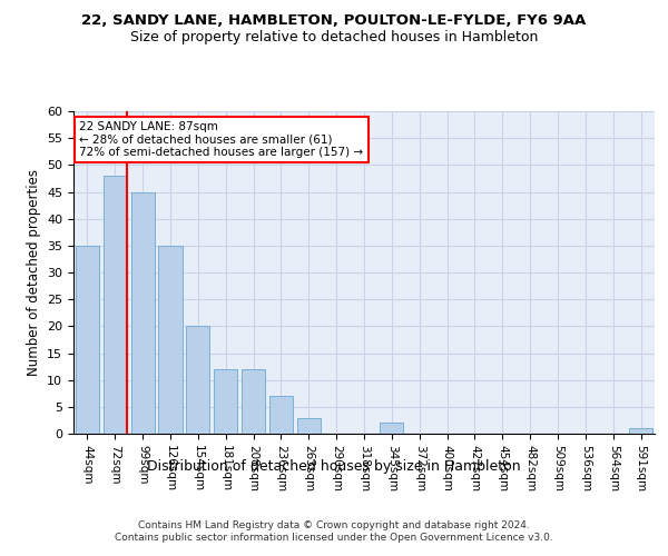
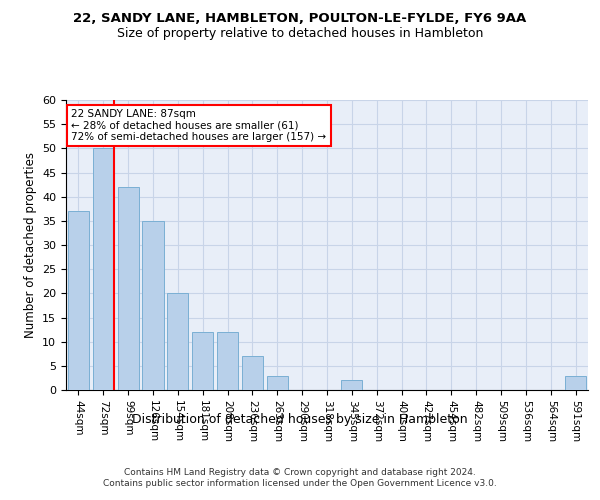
44sqm: 35 -> 37
72sqm: 48 -> 50
99sqm: 45 -> 42
591sqm: 1 -> 3
